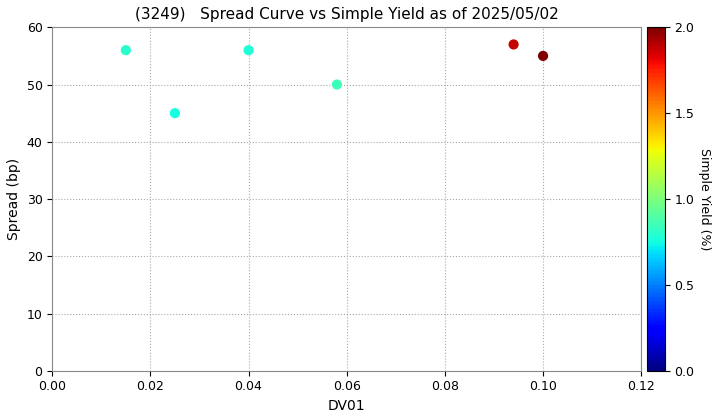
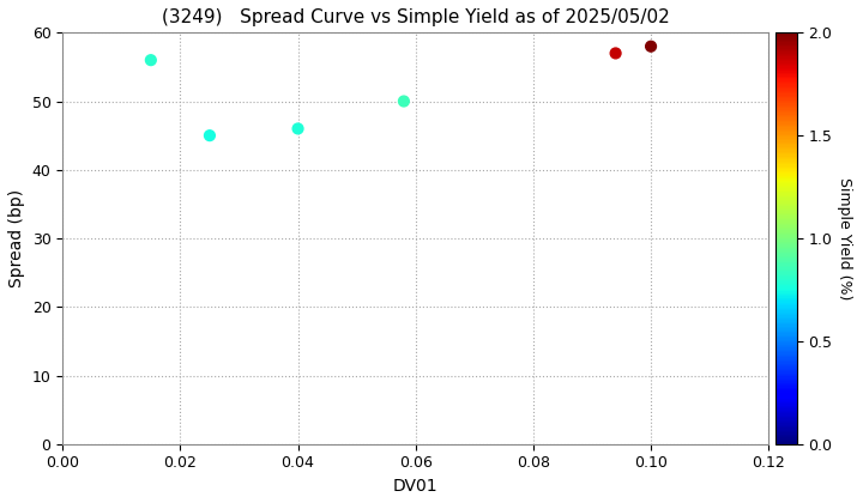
0.04: 56 -> 46
0.10: 55 -> 58
